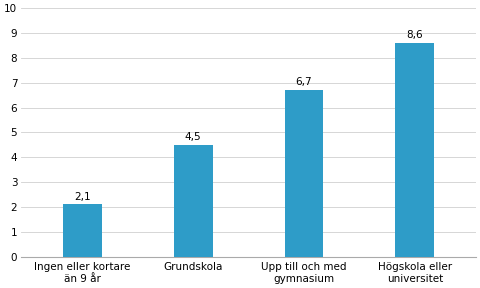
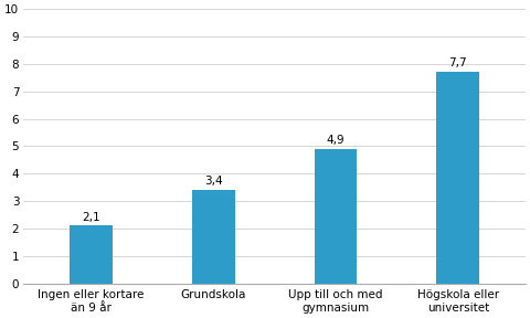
Grundskola: 4,5 -> 3,4
Upp till och med gymnasium: 6,7 -> 4,9
Högskola eller universitet: 8,6 -> 7,7
